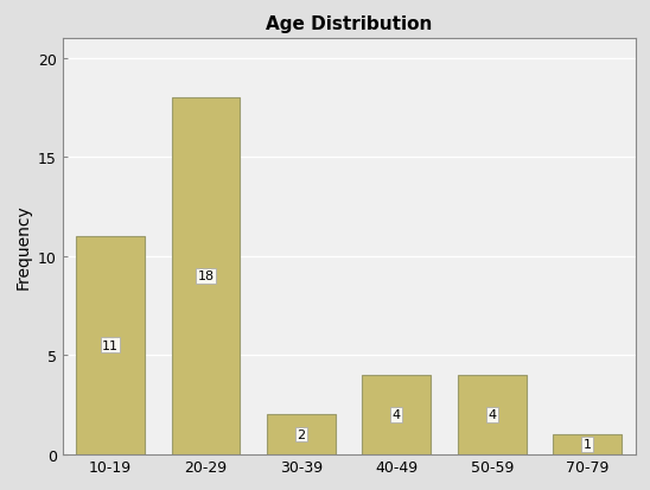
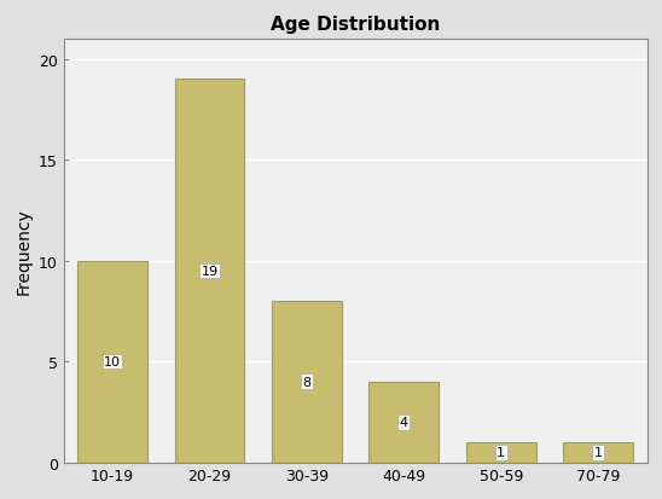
10-19: 11 -> 10
20-29: 18 -> 19
30-39: 2 -> 8
50-59: 4 -> 1
